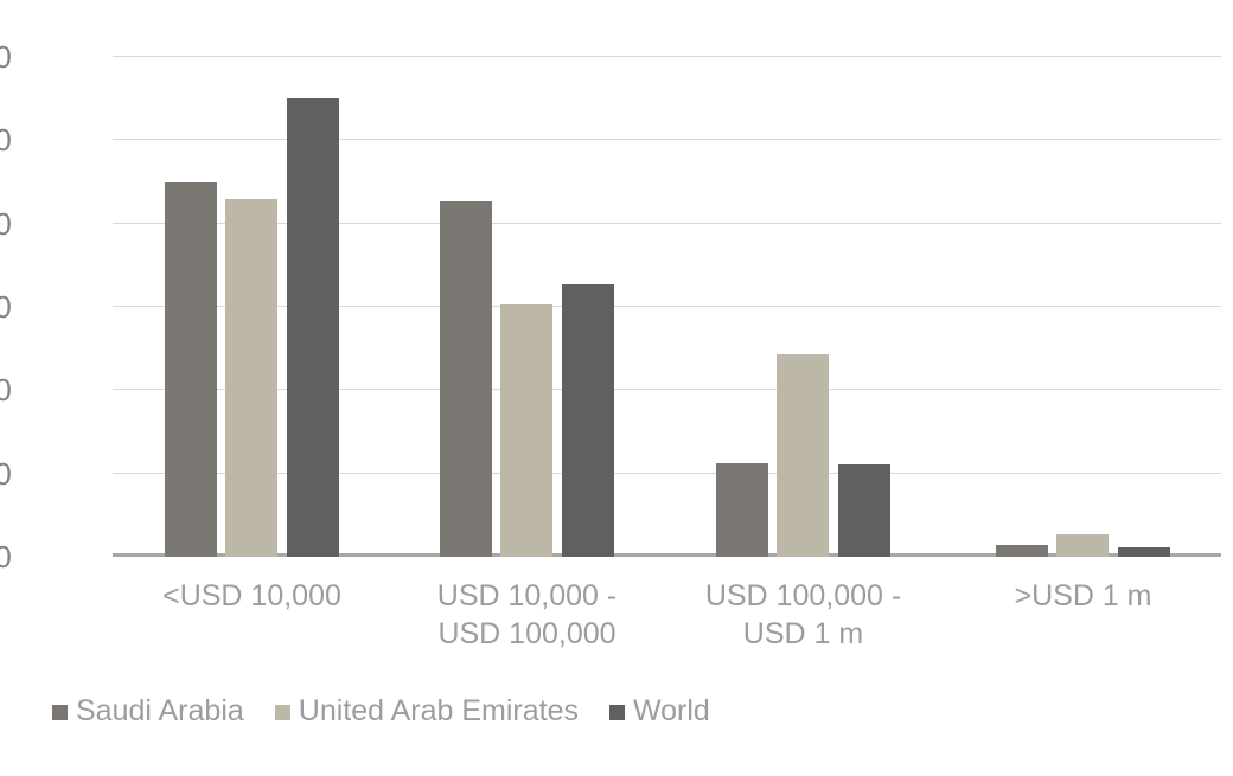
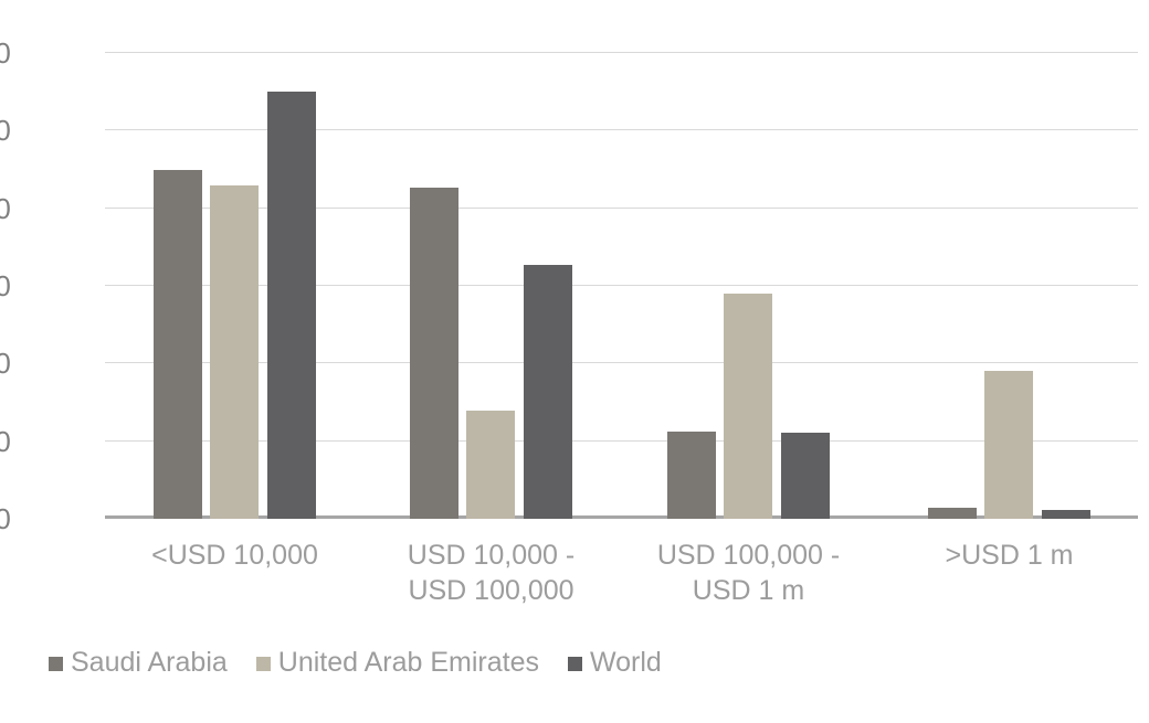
United Arab Emirates/USD 10,000 - USD 100,000: 30 -> 14
United Arab Emirates/USD 100,000 - USD 1 m: 24 -> 29
United Arab Emirates/>USD 1 m: 3 -> 19
